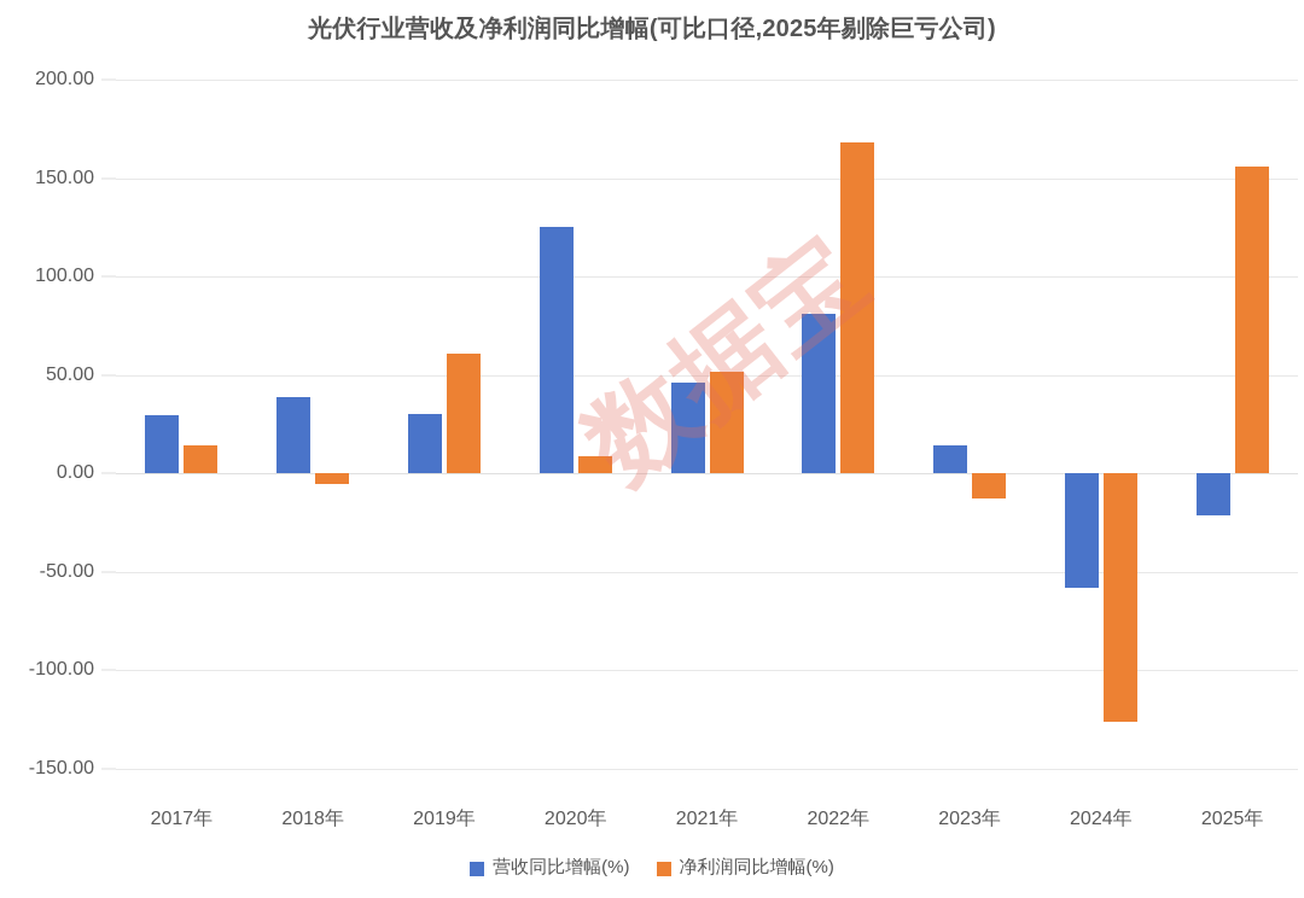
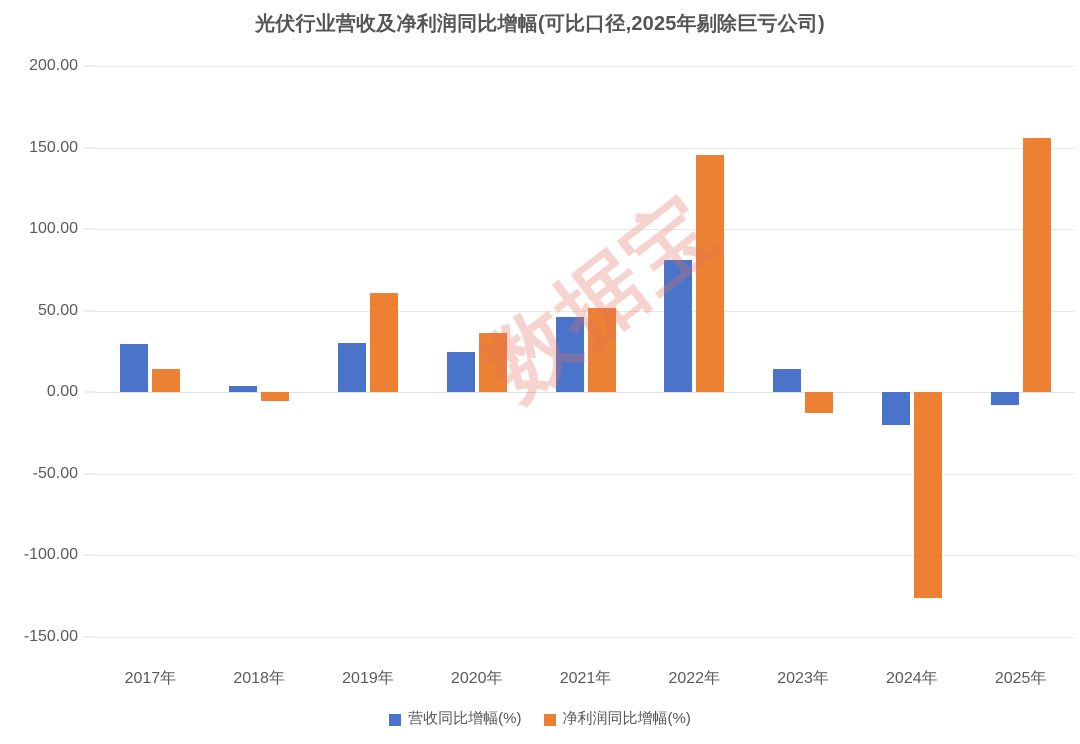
营收同比增幅(%)/2018年: 39 -> 4
营收同比增幅(%)/2020年: 125 -> 25
净利润同比增幅(%)/2020年: 9 -> 36
净利润同比增幅(%)/2022年: 168 -> 146
营收同比增幅(%)/2024年: -58 -> -20
营收同比增幅(%)/2025年: -21 -> -8
